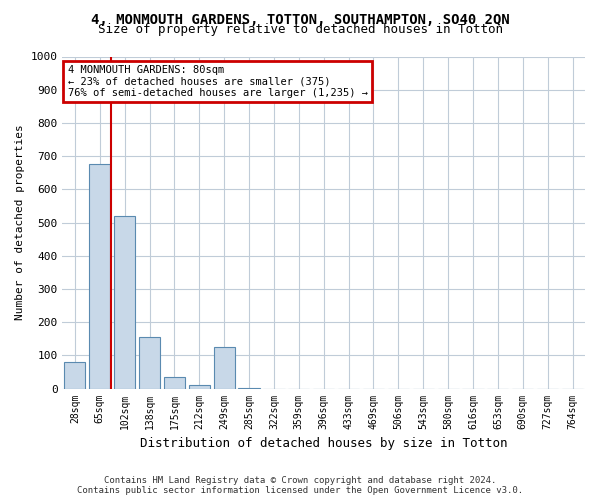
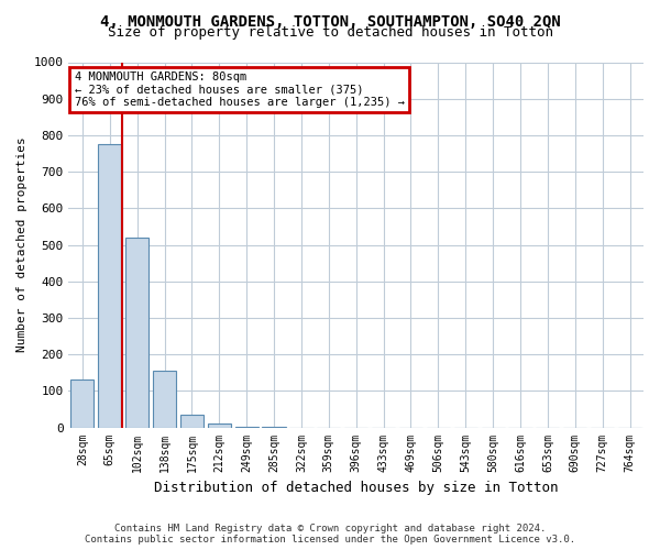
28sqm: 80 -> 130
65sqm: 675 -> 775
249sqm: 125 -> 2
